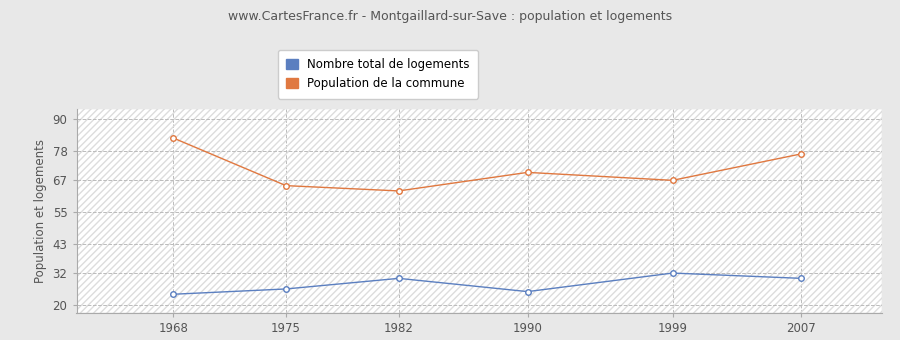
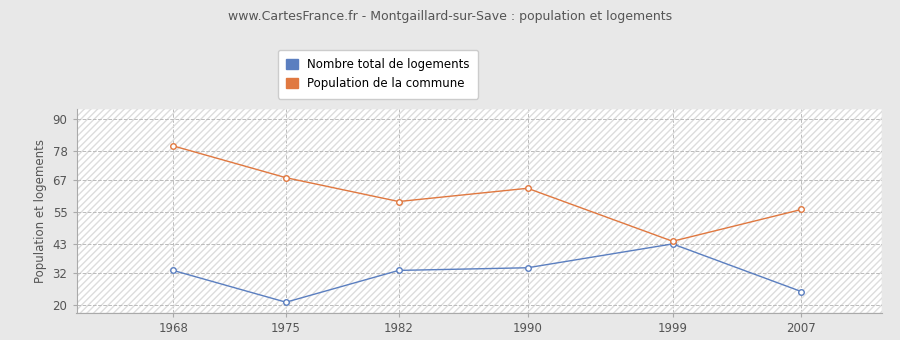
Nombre total de logements/1968: 24 -> 33
Population de la commune/1968: 83 -> 80
Nombre total de logements/1975: 26 -> 21
Population de la commune/1975: 65 -> 68
Nombre total de logements/1982: 30 -> 33
Population de la commune/1982: 63 -> 59
Nombre total de logements/1990: 25 -> 34
Population de la commune/1990: 70 -> 64
Nombre total de logements/1999: 32 -> 43
Population de la commune/1999: 67 -> 44
Nombre total de logements/2007: 30 -> 25
Population de la commune/2007: 77 -> 56
